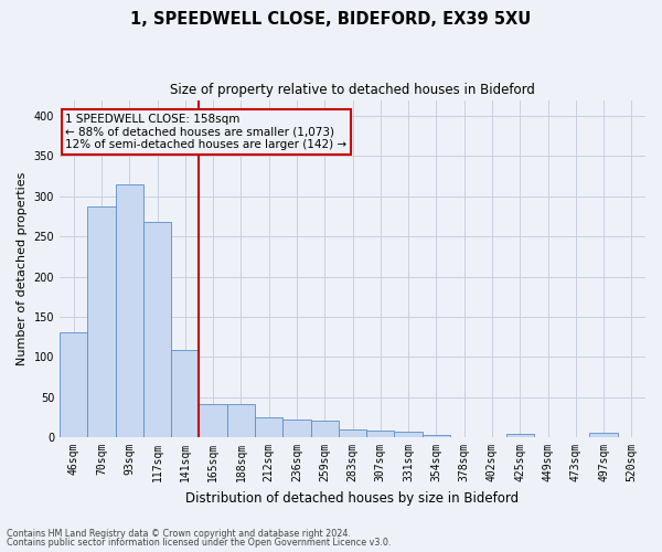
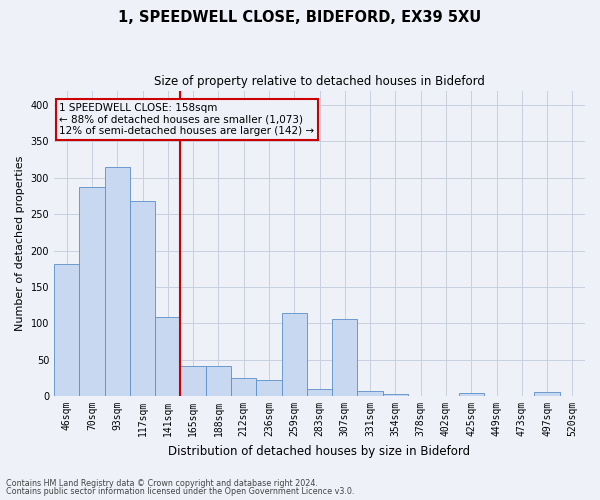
46sqm: 130 -> 182
259sqm: 21 -> 114
307sqm: 8 -> 106
